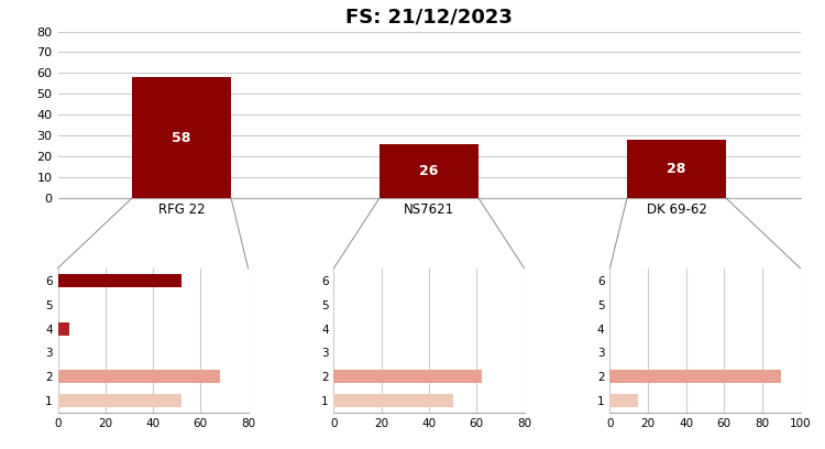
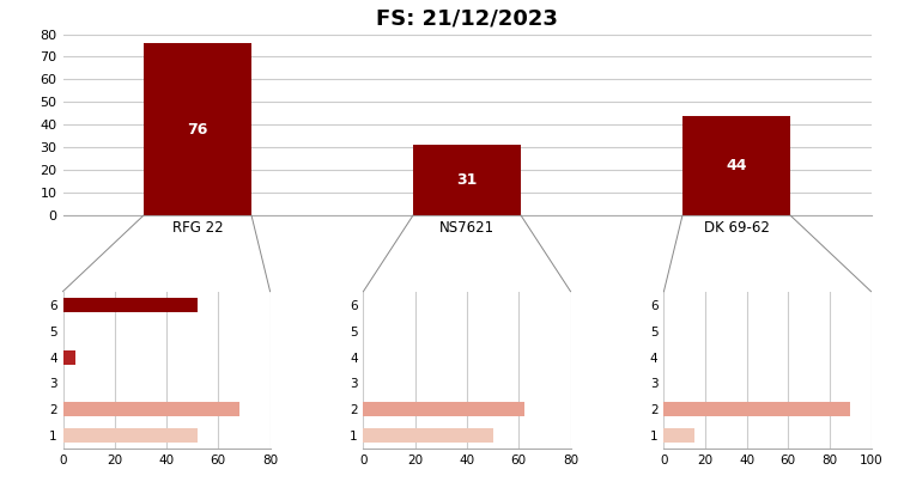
FS: 21/12/2023/RFG 22: 58 -> 76
FS: 21/12/2023/NS7621: 26 -> 31
FS: 21/12/2023/DK 69-62: 28 -> 44
